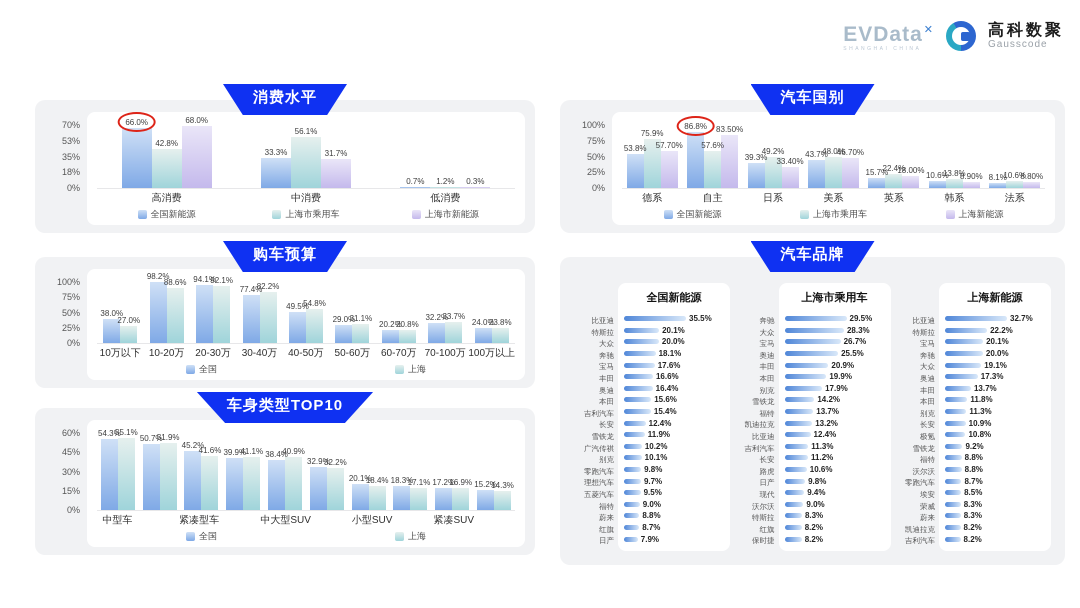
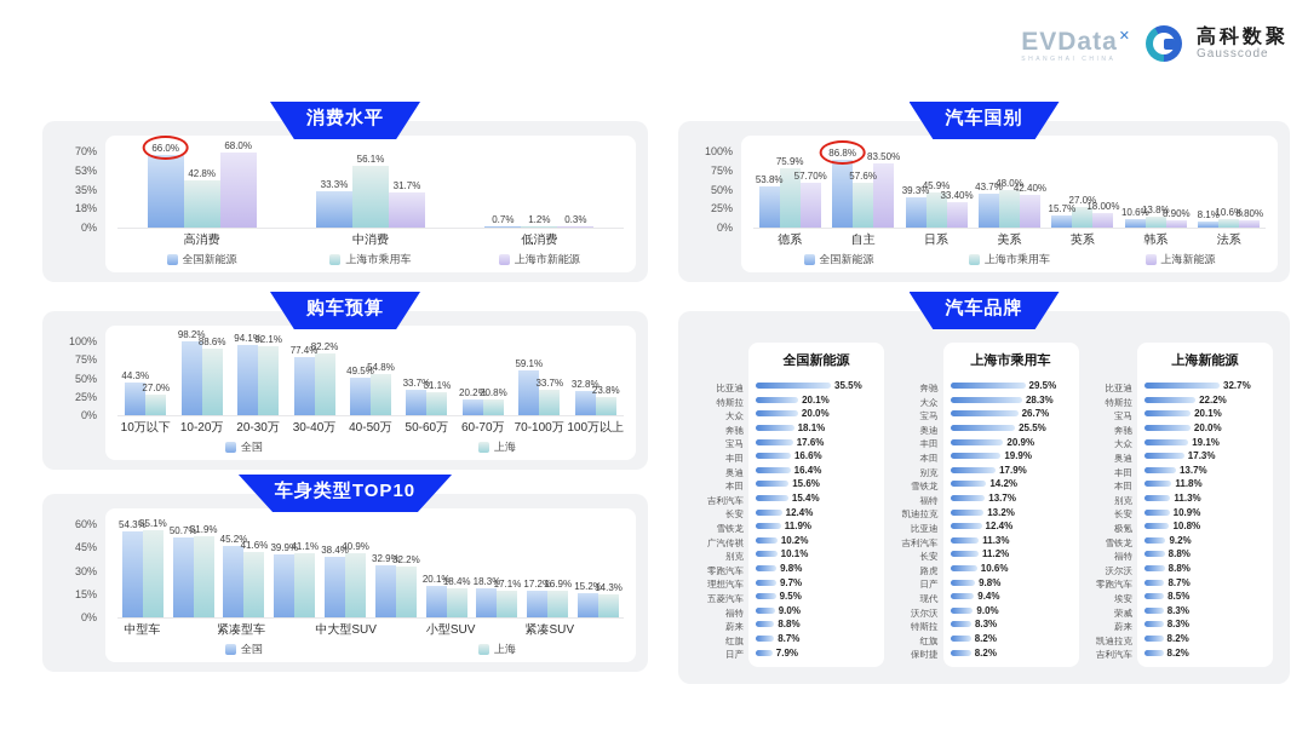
购车预算/全国/10万以下: 38.0% -> 44.3%
购车预算/全国/50-60万: 29.0% -> 33.7%
购车预算/全国/70-100万: 32.2% -> 59.1%
购车预算/全国/100万以上: 24.0% -> 32.8%
汽车国别/上海市乘用车/日系: 49.2% -> 45.9%
汽车国别/上海新能源/美系: 46.70% -> 42.40%
汽车国别/上海市乘用车/英系: 22.4% -> 27.0%
